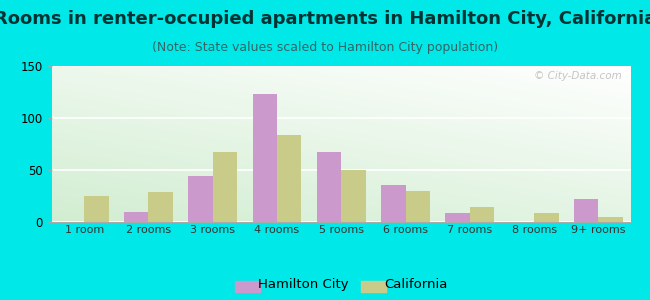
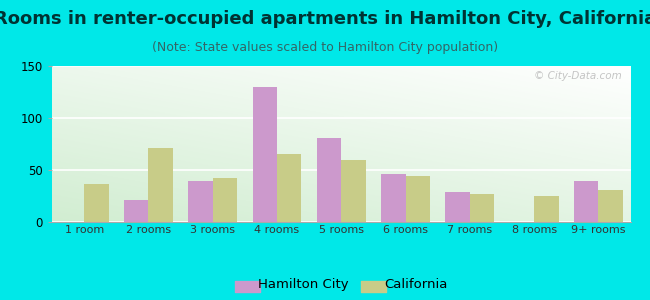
California/1 room: 25 -> 37
Hamilton City/2 rooms: 10 -> 21
California/2 rooms: 29 -> 71
Hamilton City/3 rooms: 44 -> 39
California/3 rooms: 67 -> 42
Hamilton City/4 rooms: 123 -> 130
California/4 rooms: 84 -> 65
Hamilton City/5 rooms: 67 -> 81
California/5 rooms: 50 -> 60
Hamilton City/6 rooms: 36 -> 46
California/6 rooms: 30 -> 44
Hamilton City/7 rooms: 9 -> 29
California/7 rooms: 14 -> 27
California/8 rooms: 9 -> 25
Hamilton City/9+ rooms: 22 -> 39
California/9+ rooms: 5 -> 31
